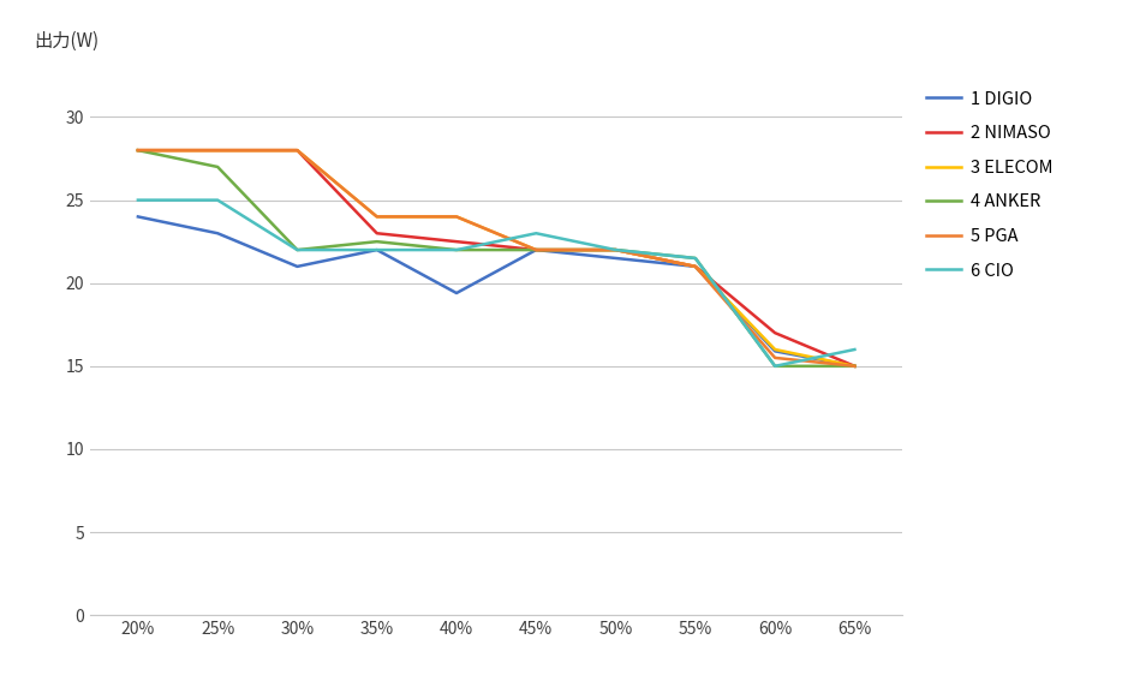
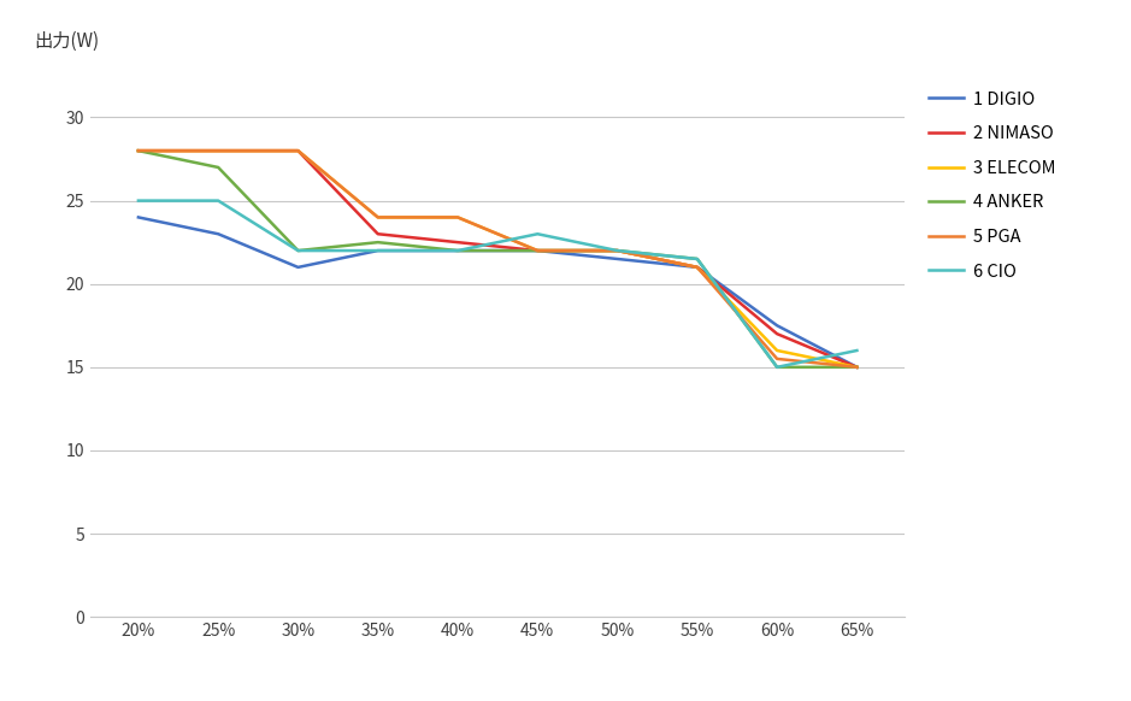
1 DIGIO/40%: 19.4 -> 22.0
1 DIGIO/60%: 15.9 -> 17.5
